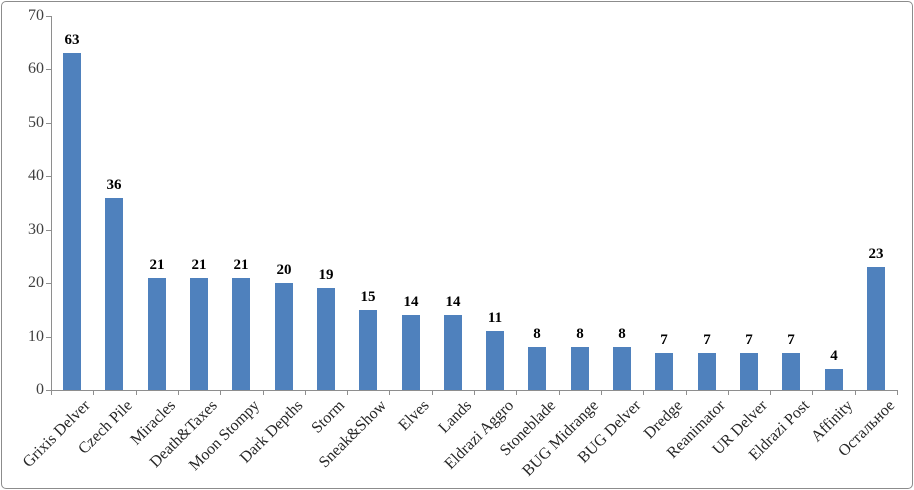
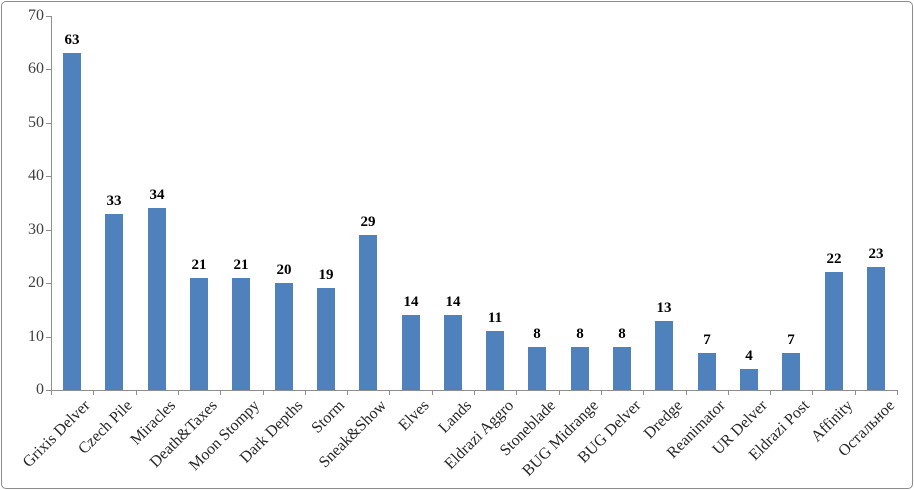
Czech Pile: 36 -> 33
Miracles: 21 -> 34
Sneak&Show: 15 -> 29
Dredge: 7 -> 13
UR Delver: 7 -> 4
Affinity: 4 -> 22
